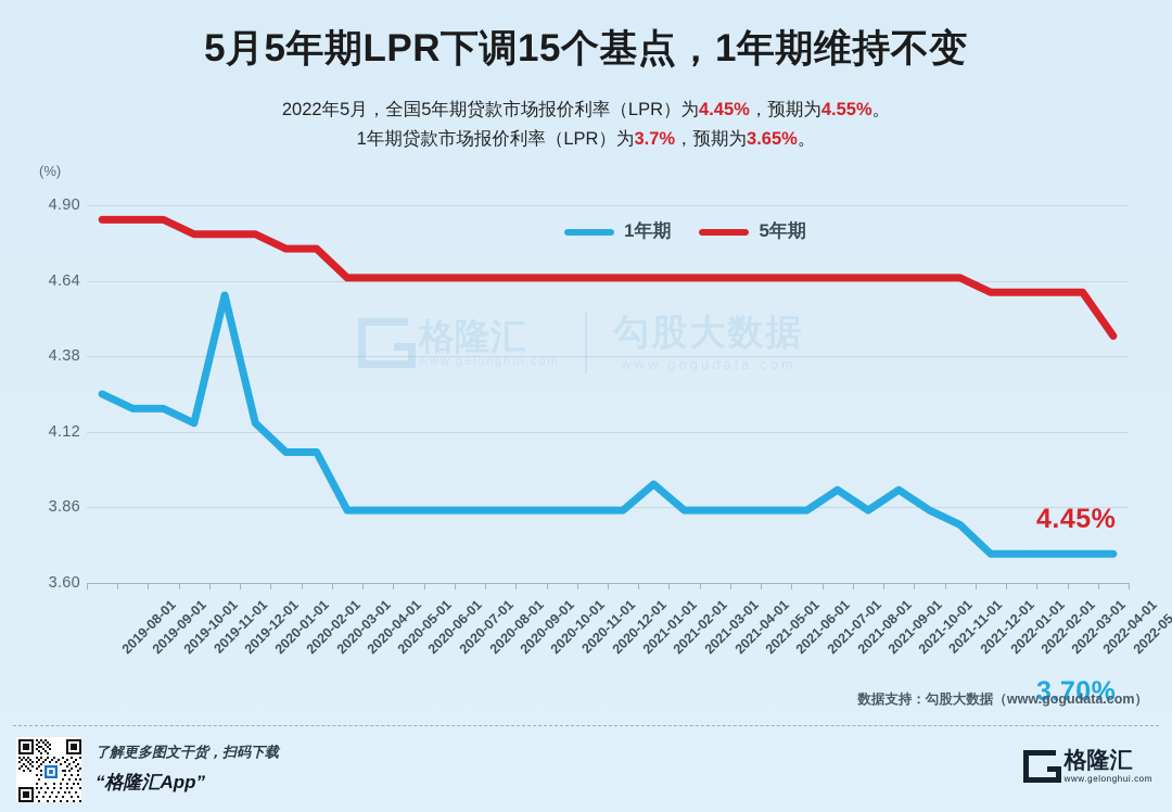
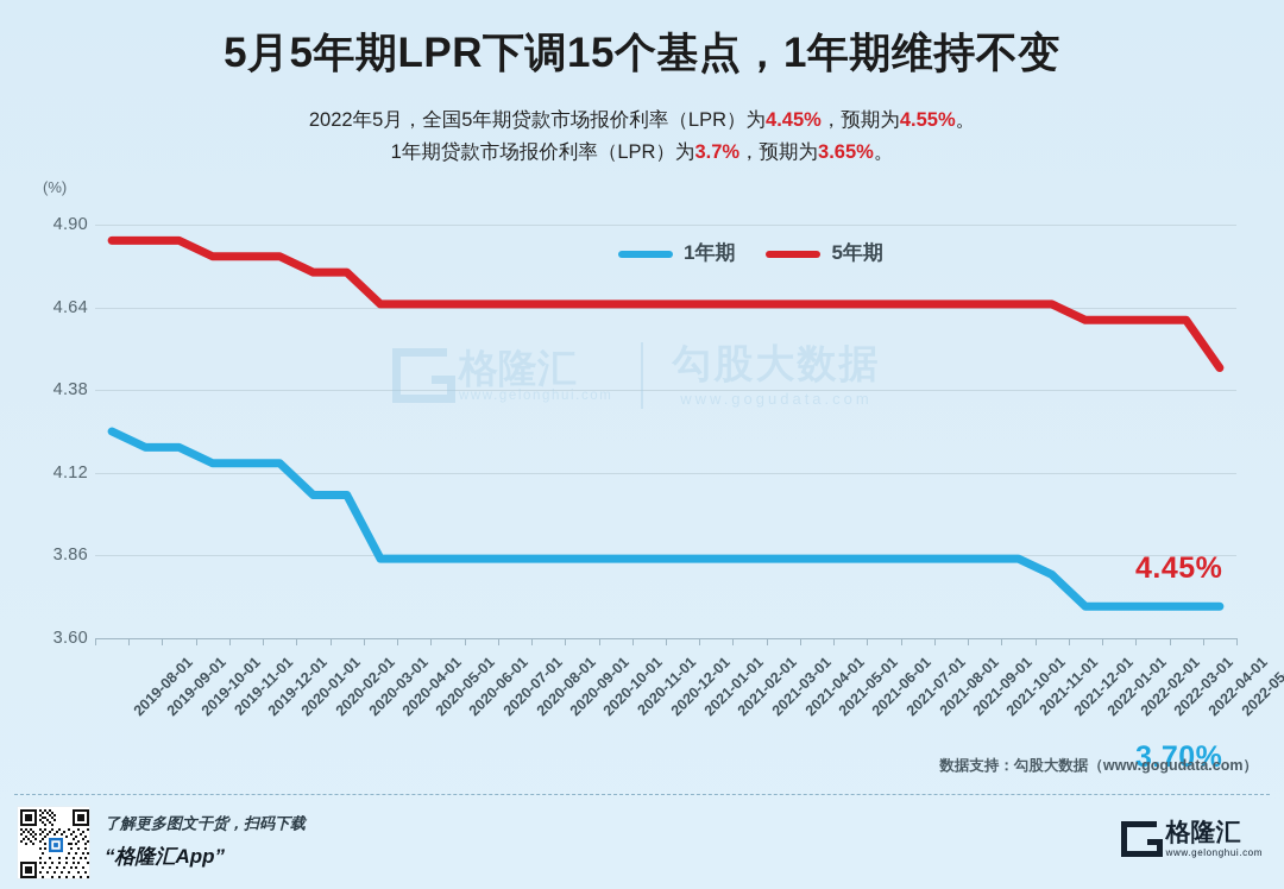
1年期/2019-12-01: 4.59 -> 4.15
1年期/2021-02-01: 3.94 -> 3.85
1年期/2021-08-01: 3.92 -> 3.85
1年期/2021-10-01: 3.92 -> 3.85
